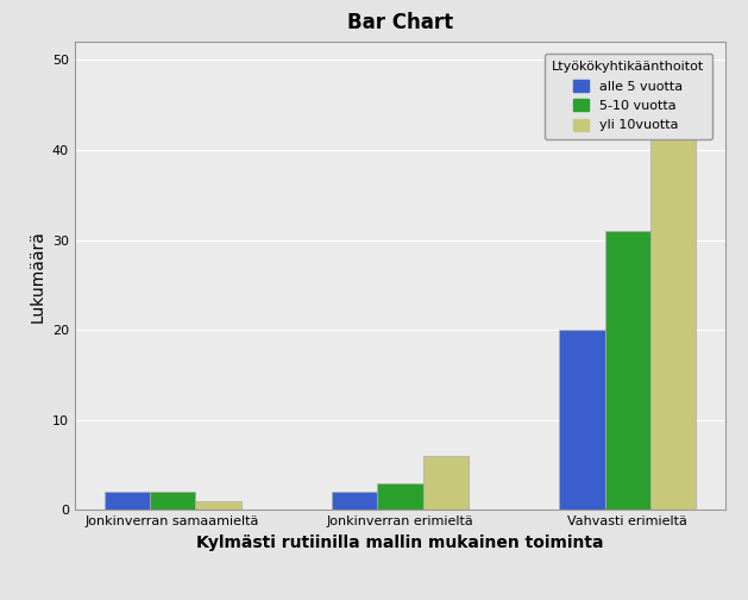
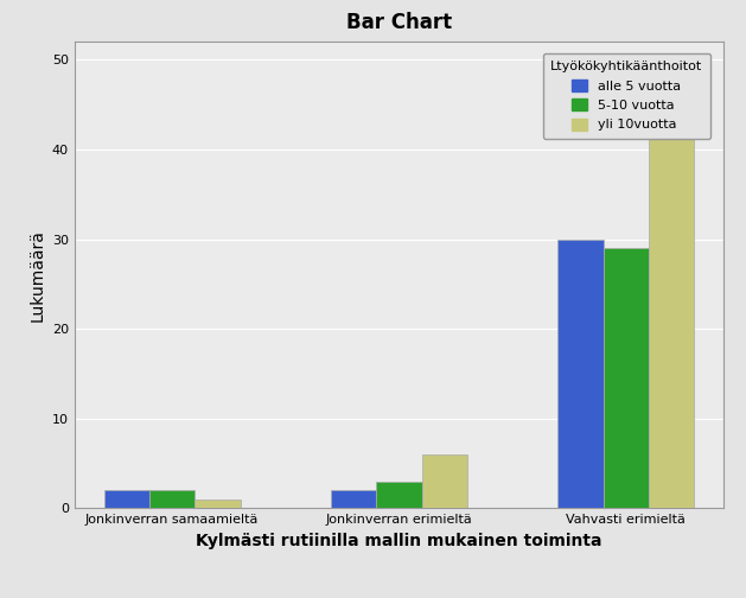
alle 5 vuotta/Vahvasti erimieltä: 20 -> 30
5-10 vuotta/Vahvasti erimieltä: 31 -> 29
